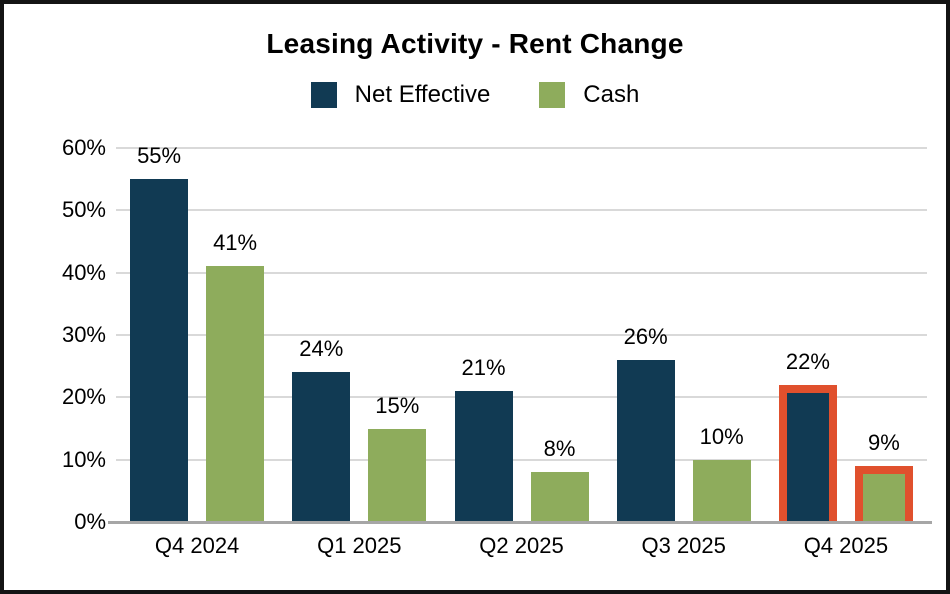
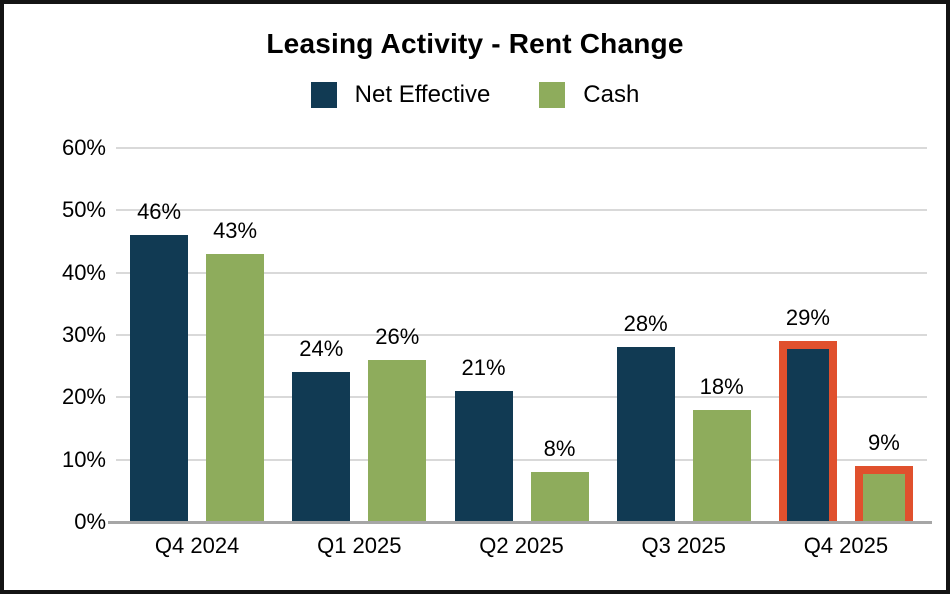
Net Effective/Q4 2024: 55% -> 46%
Cash/Q4 2024: 41% -> 43%
Cash/Q1 2025: 15% -> 26%
Net Effective/Q3 2025: 26% -> 28%
Cash/Q3 2025: 10% -> 18%
Net Effective/Q4 2025: 22% -> 29%
